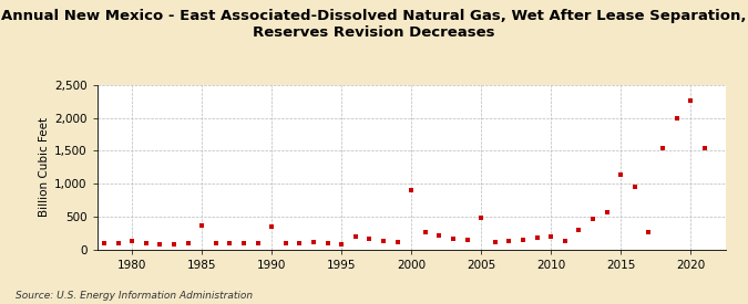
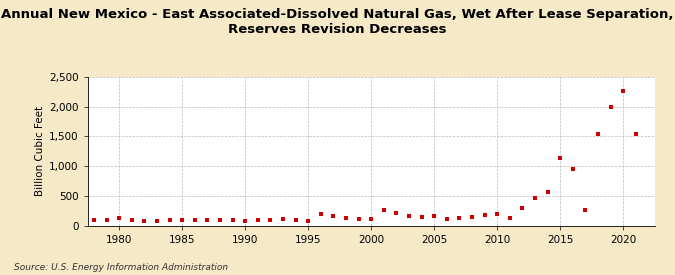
1985: 360 -> 100
1990: 340 -> 70
2000: 900 -> 100
2005: 480 -> 160
